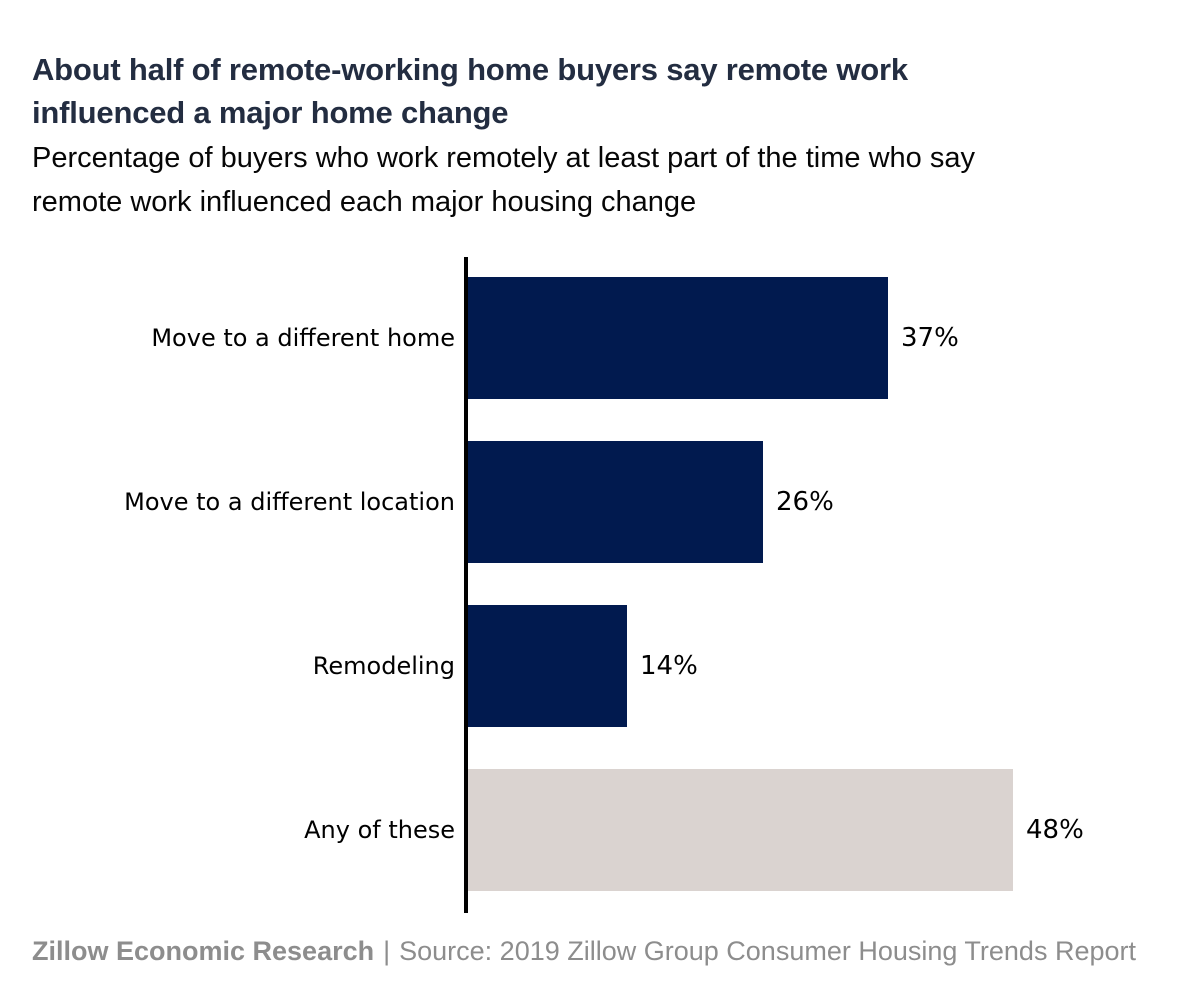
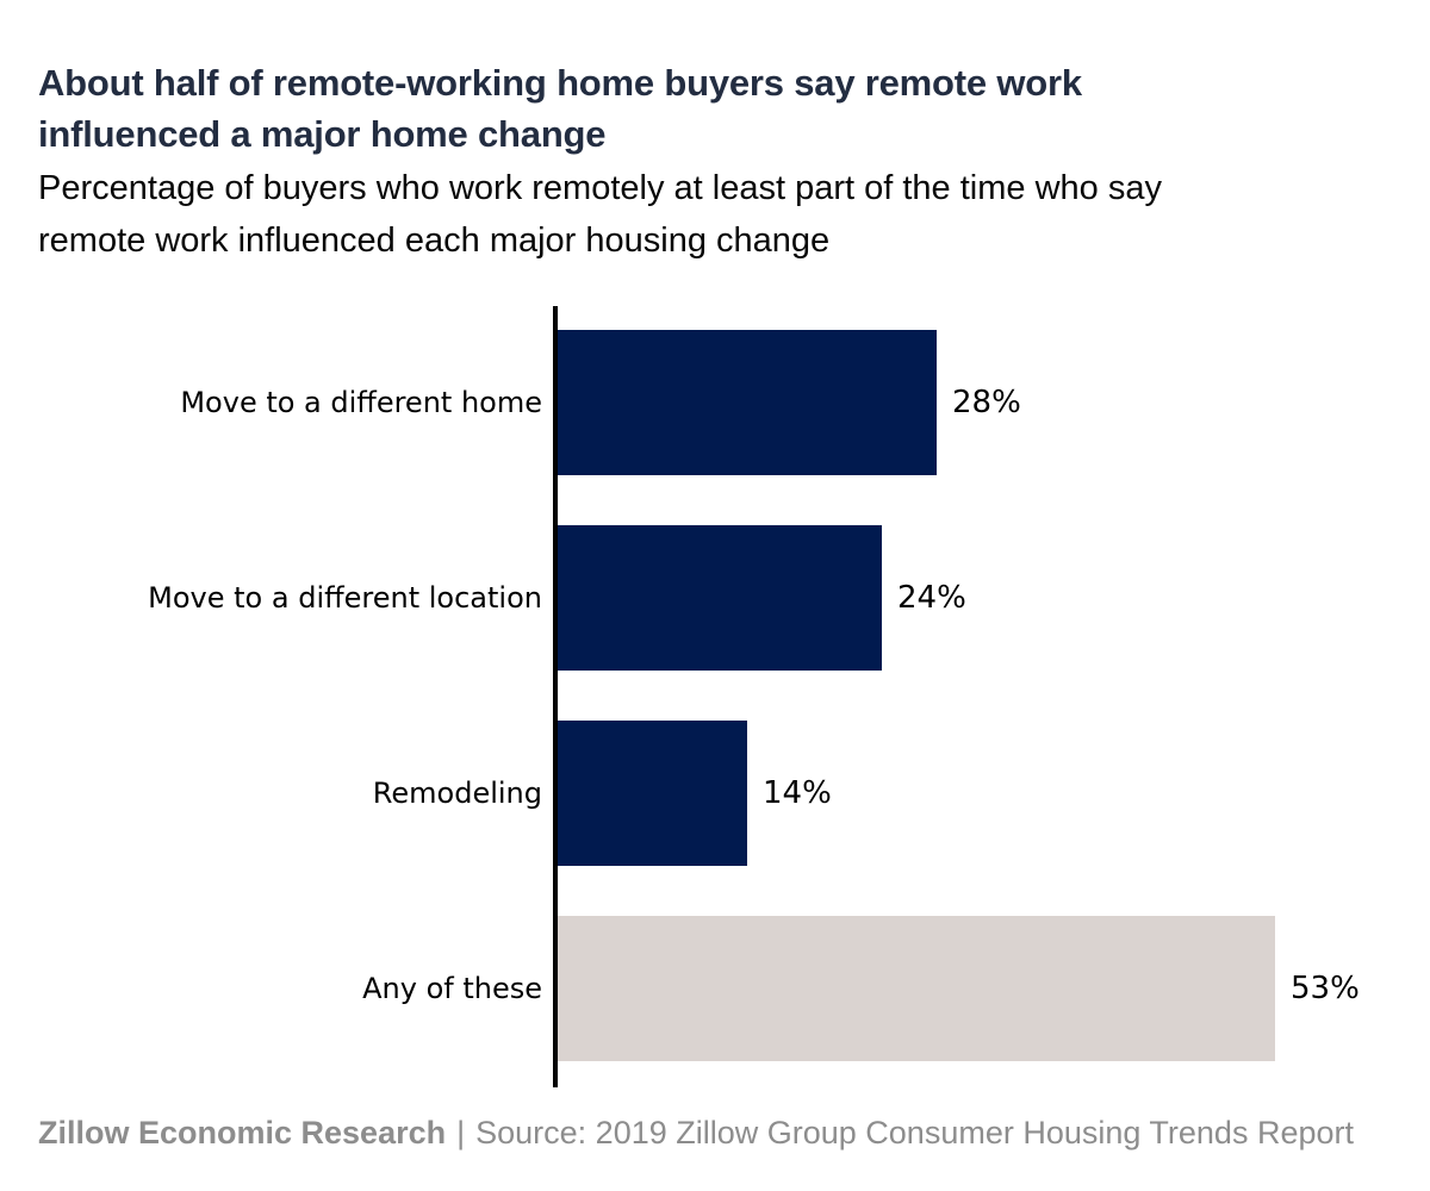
Move to a different home: 37% -> 28%
Move to a different location: 26% -> 24%
Any of these: 48% -> 53%
